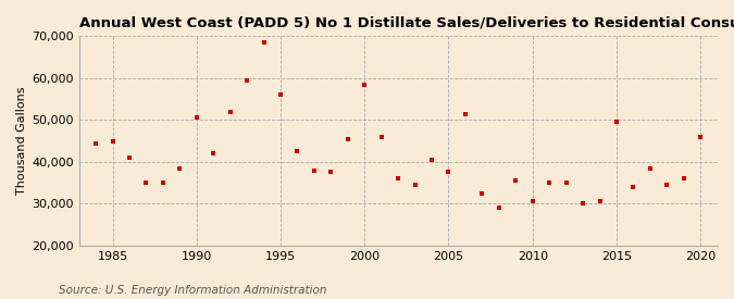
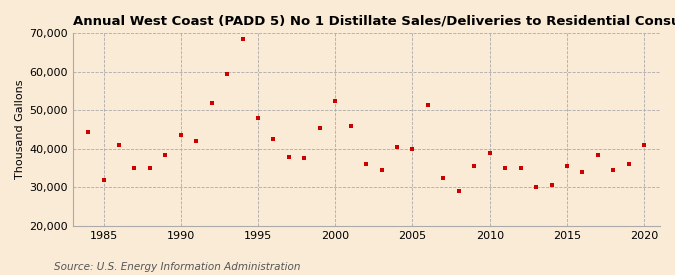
1985: 45,000 -> 32,000
1990: 50,500 -> 43,500
1995: 56,000 -> 48,000
2000: 58,500 -> 52,500
2005: 37,500 -> 40,000
2010: 30,500 -> 39,000
2015: 49,500 -> 35,500
2020: 46,000 -> 41,000
